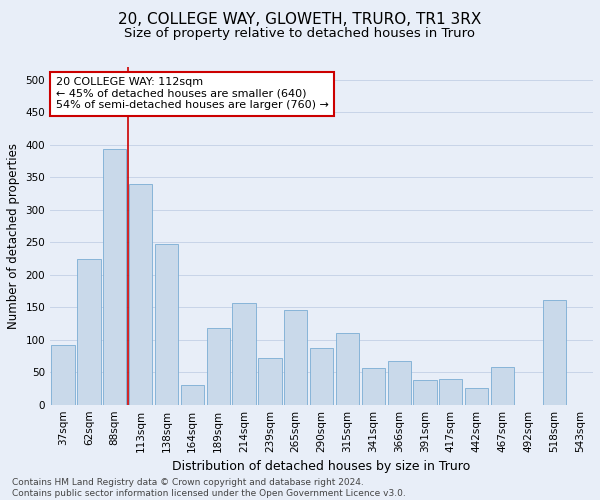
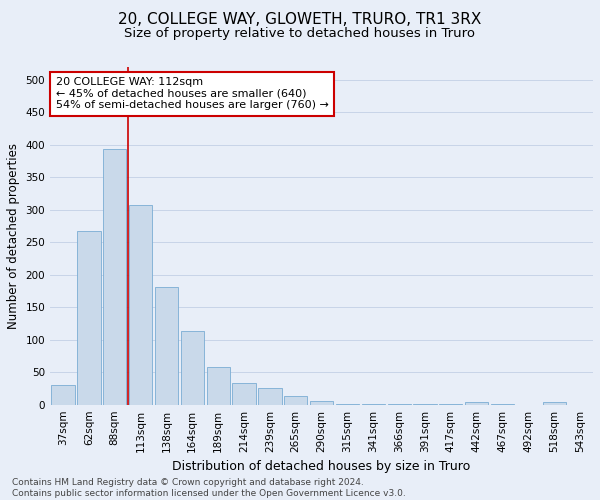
37sqm: 92 -> 30
62sqm: 224 -> 267
113sqm: 340 -> 308
138sqm: 248 -> 181
164sqm: 30 -> 114
189sqm: 118 -> 58
214sqm: 156 -> 33
239sqm: 72 -> 25
265sqm: 146 -> 14
290sqm: 88 -> 6
315sqm: 110 -> 1
341sqm: 56 -> 1
366sqm: 68 -> 1
391sqm: 38 -> 1
417sqm: 40 -> 1
442sqm: 26 -> 4
467sqm: 58 -> 1
518sqm: 162 -> 4
